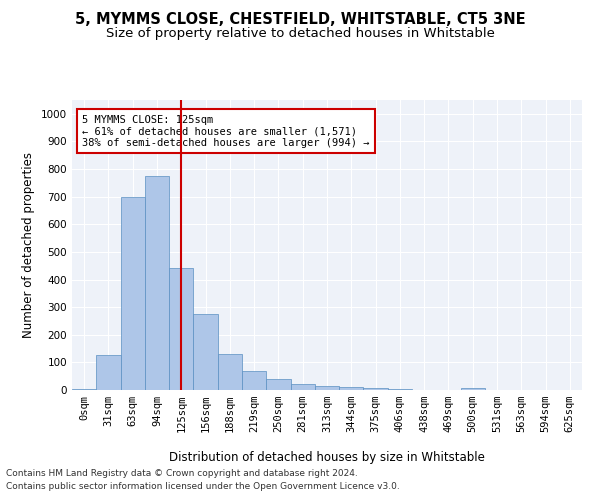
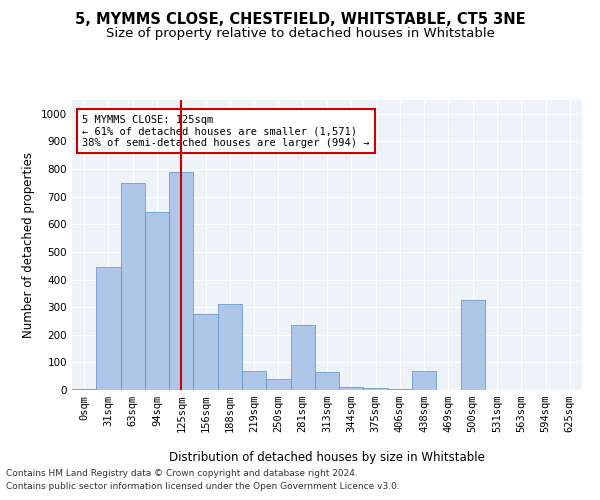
31sqm: 125 -> 445
63sqm: 700 -> 750
94sqm: 775 -> 645
125sqm: 440 -> 790
188sqm: 130 -> 310
281sqm: 22 -> 235
313sqm: 15 -> 65
438sqm: 1 -> 70
500sqm: 8 -> 325
